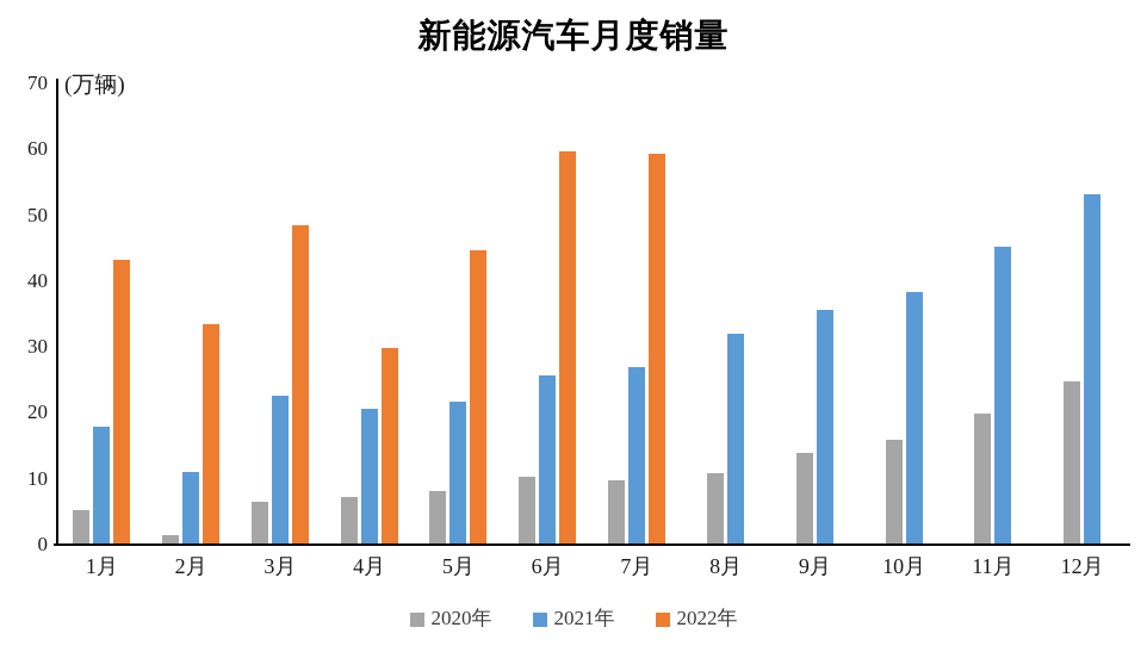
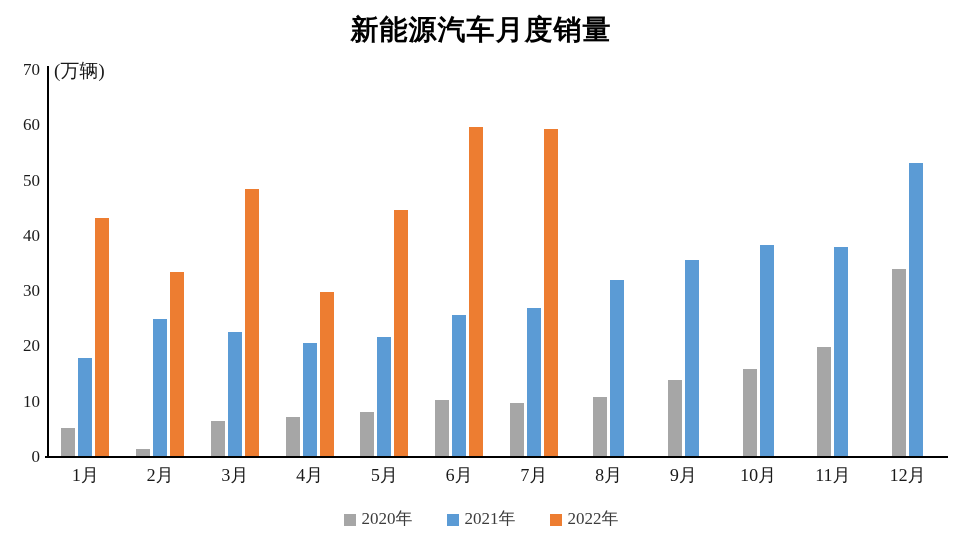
2021年/2月: 11 -> 25
2021年/11月: 45 -> 38
2020年/12月: 25 -> 34
